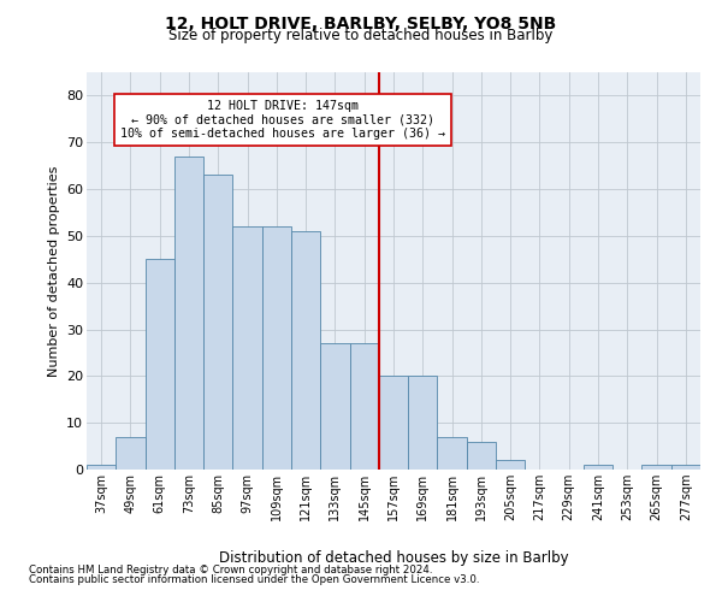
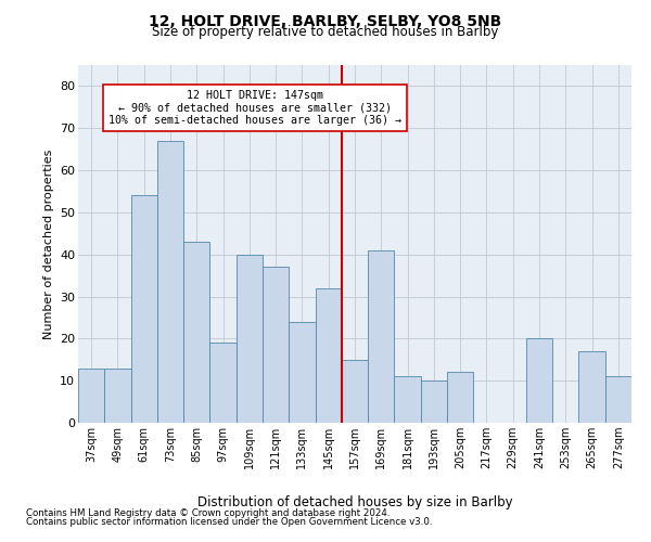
37sqm: 1 -> 13
49sqm: 7 -> 13
61sqm: 45 -> 54
85sqm: 63 -> 43
97sqm: 52 -> 19
109sqm: 52 -> 40
121sqm: 51 -> 37
133sqm: 27 -> 24
145sqm: 27 -> 32
157sqm: 20 -> 15
169sqm: 20 -> 41
181sqm: 7 -> 11
193sqm: 6 -> 10
205sqm: 2 -> 12
241sqm: 1 -> 20
265sqm: 1 -> 17
277sqm: 1 -> 11
